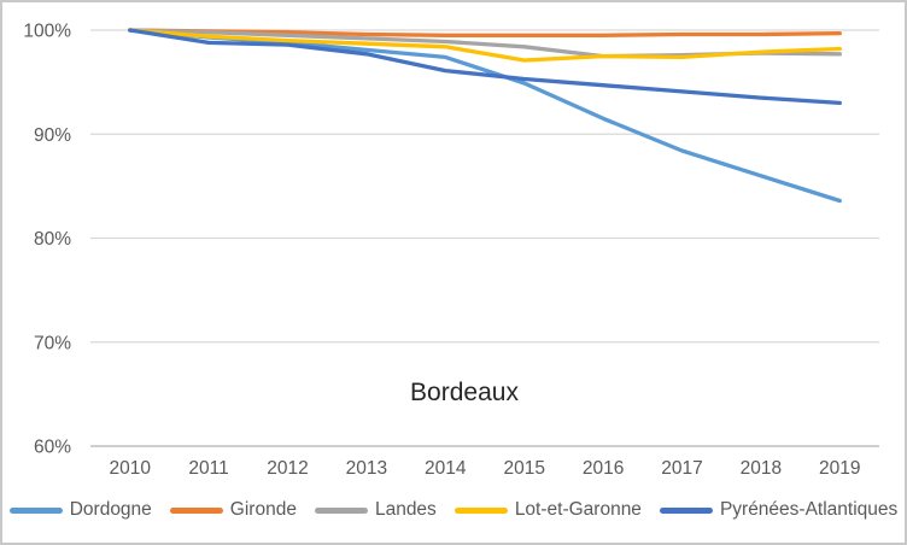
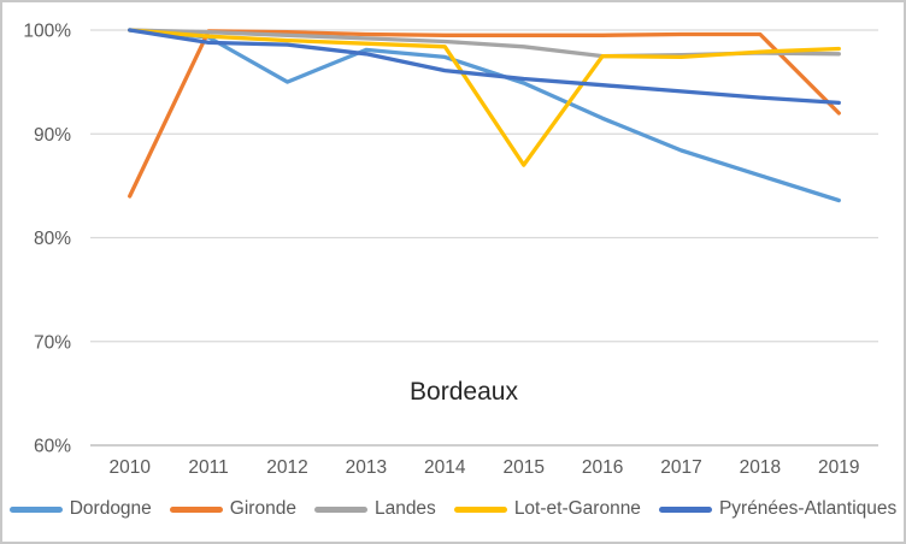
Gironde/2010: 100% -> 84%
Dordogne/2012: 99% -> 95%
Lot-et-Garonne/2015: 97% -> 87%
Gironde/2019: 100% -> 92%
